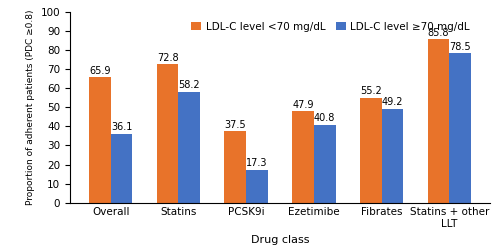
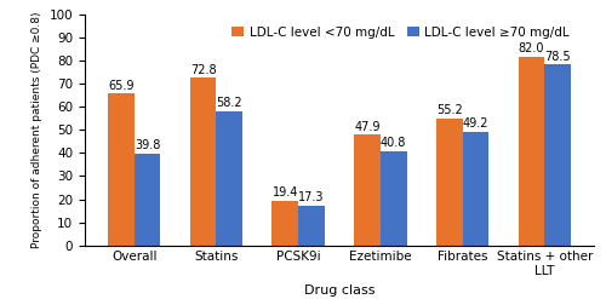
LDL-C level ≥70 mg/dL/Overall: 36.1 -> 39.8
LDL-C level <70 mg/dL/PCSK9i: 37.5 -> 19.4
LDL-C level <70 mg/dL/Statins + other LLT: 86 -> 82
